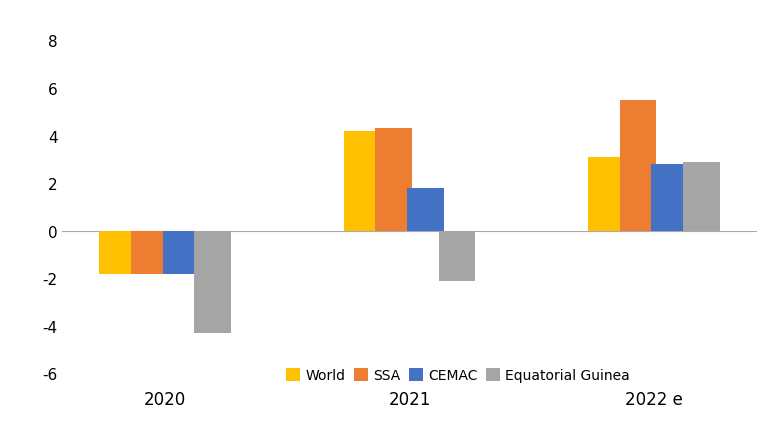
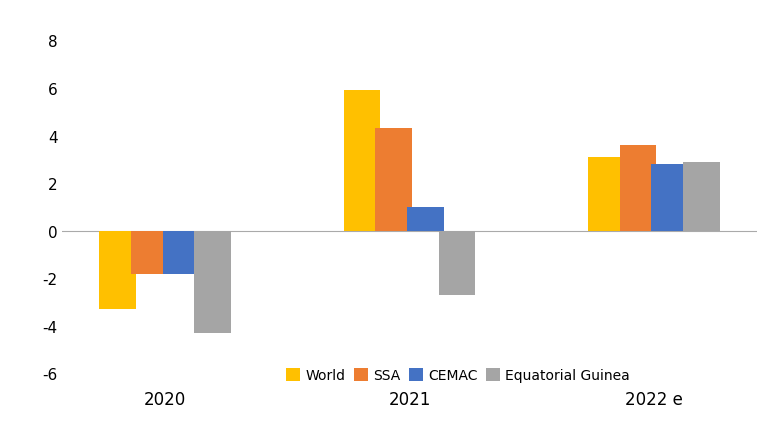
World/2020: -1.8 -> -3.3
World/2021: 4.2 -> 5.9
CEMAC/2021: 1.8 -> 1.0
Equatorial Guinea/2021: -2.1 -> -2.7
SSA/2022 e: 5.5 -> 3.6
